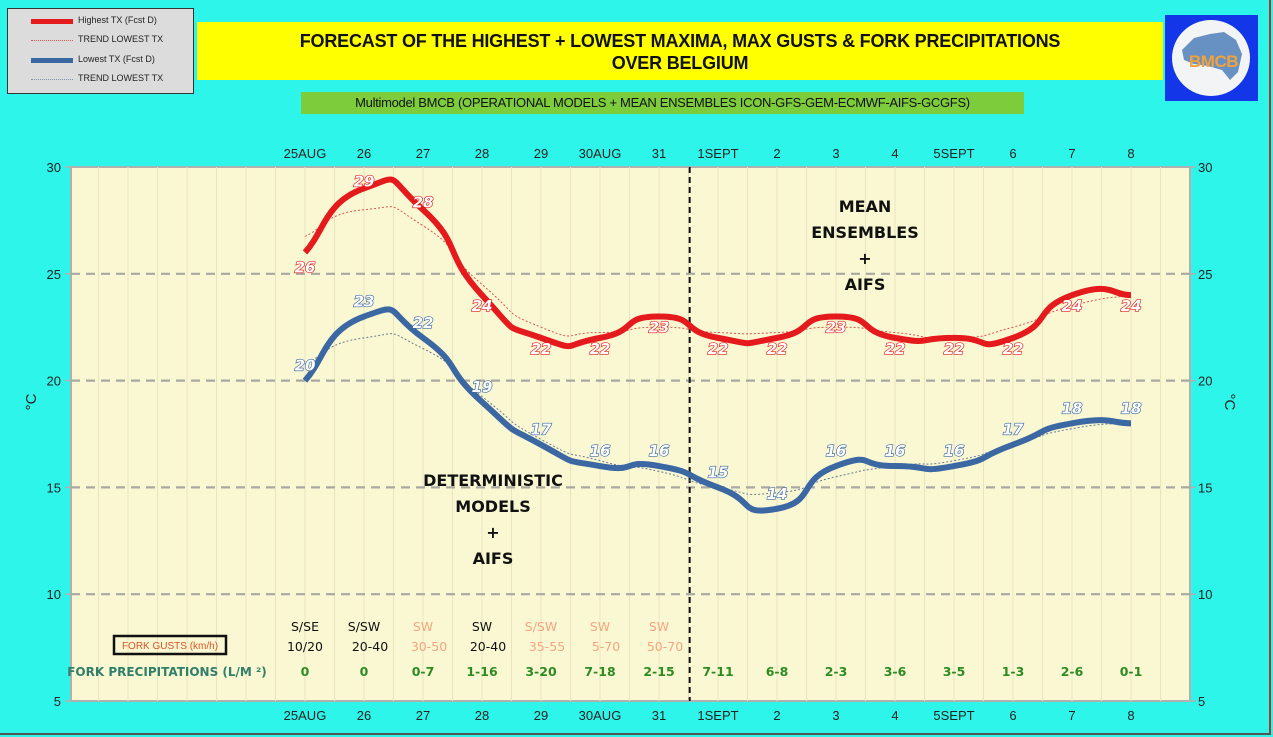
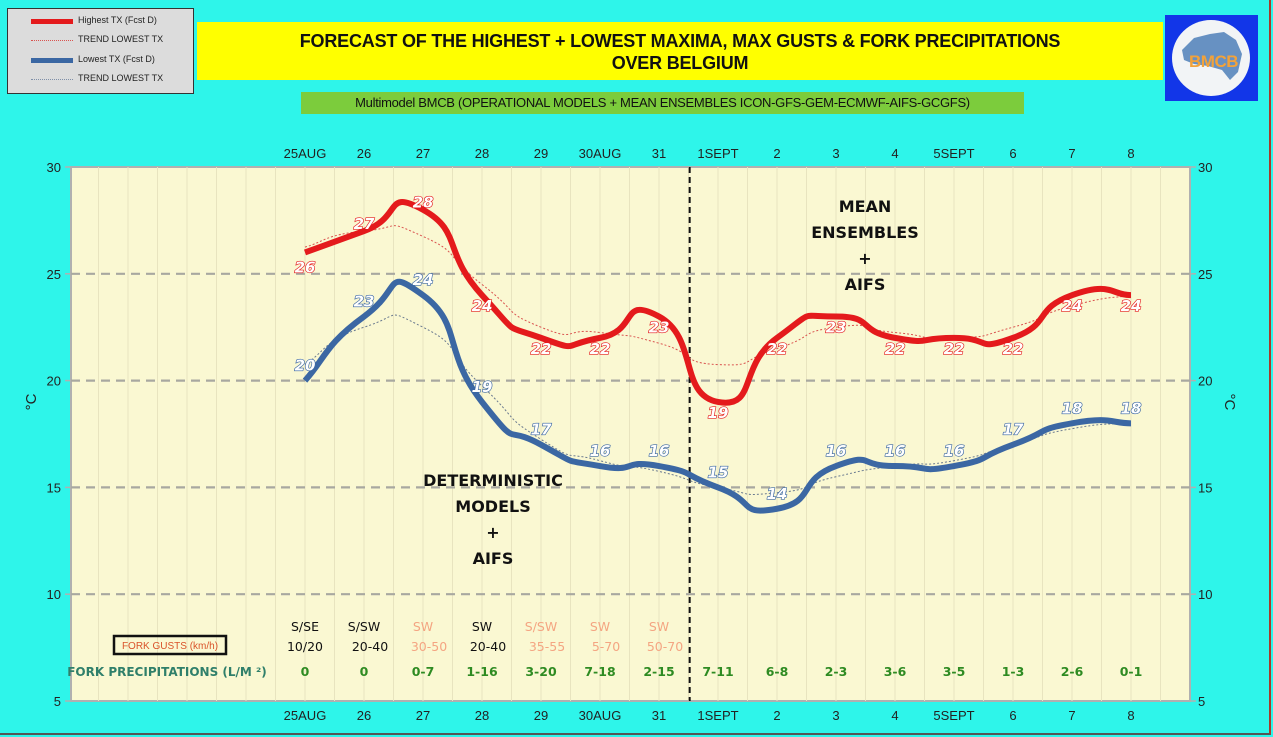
Highest TX (Fcst D)/26: 29 -> 27
Lowest TX (Fcst D)/27: 22 -> 24
Highest TX (Fcst D)/1SEPT: 22 -> 19
